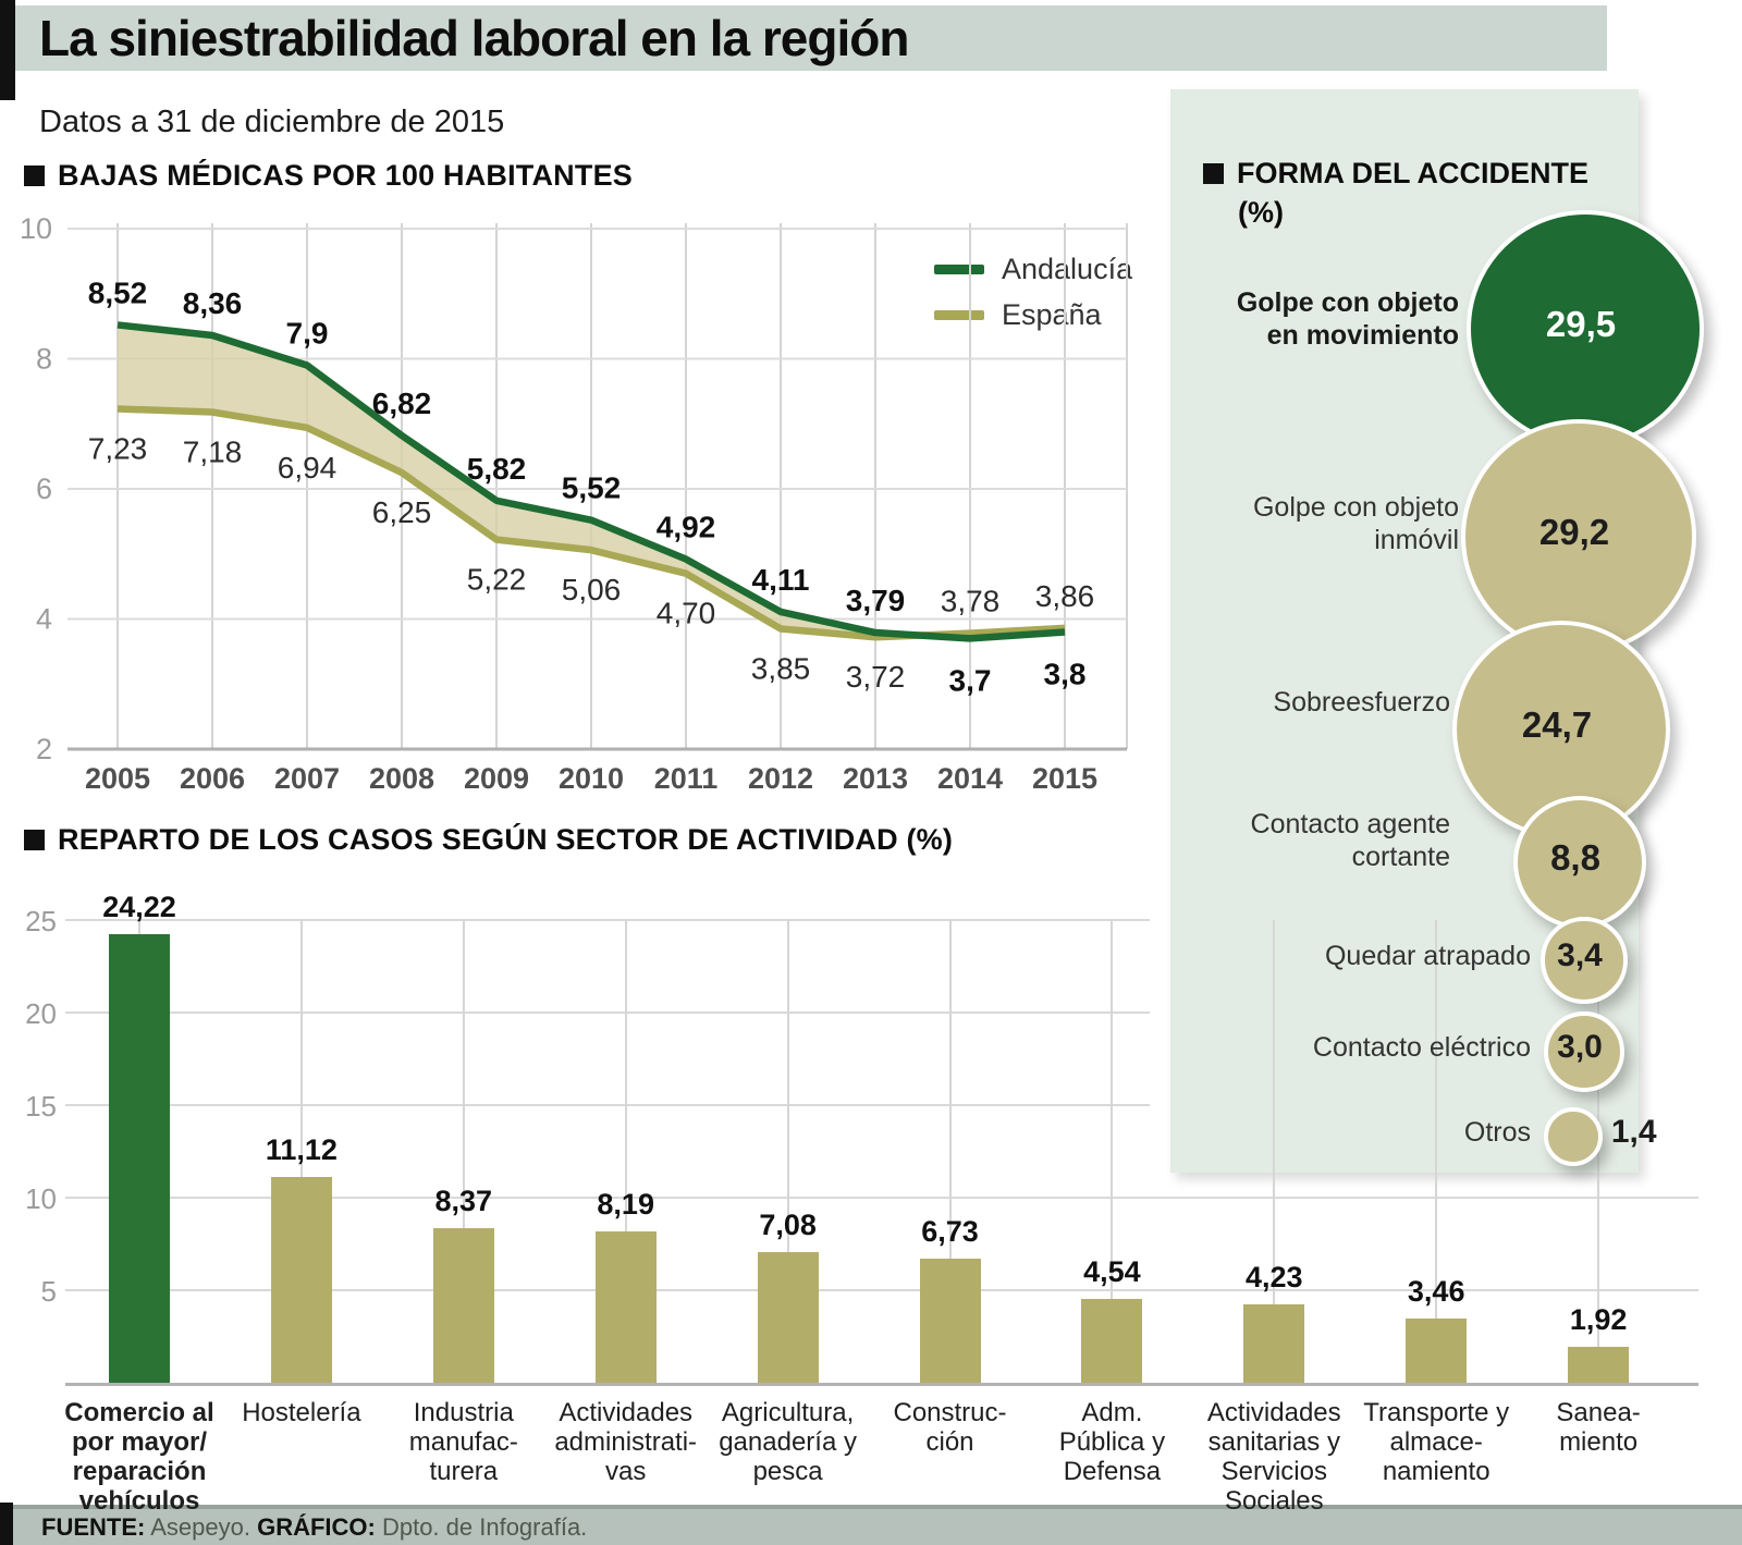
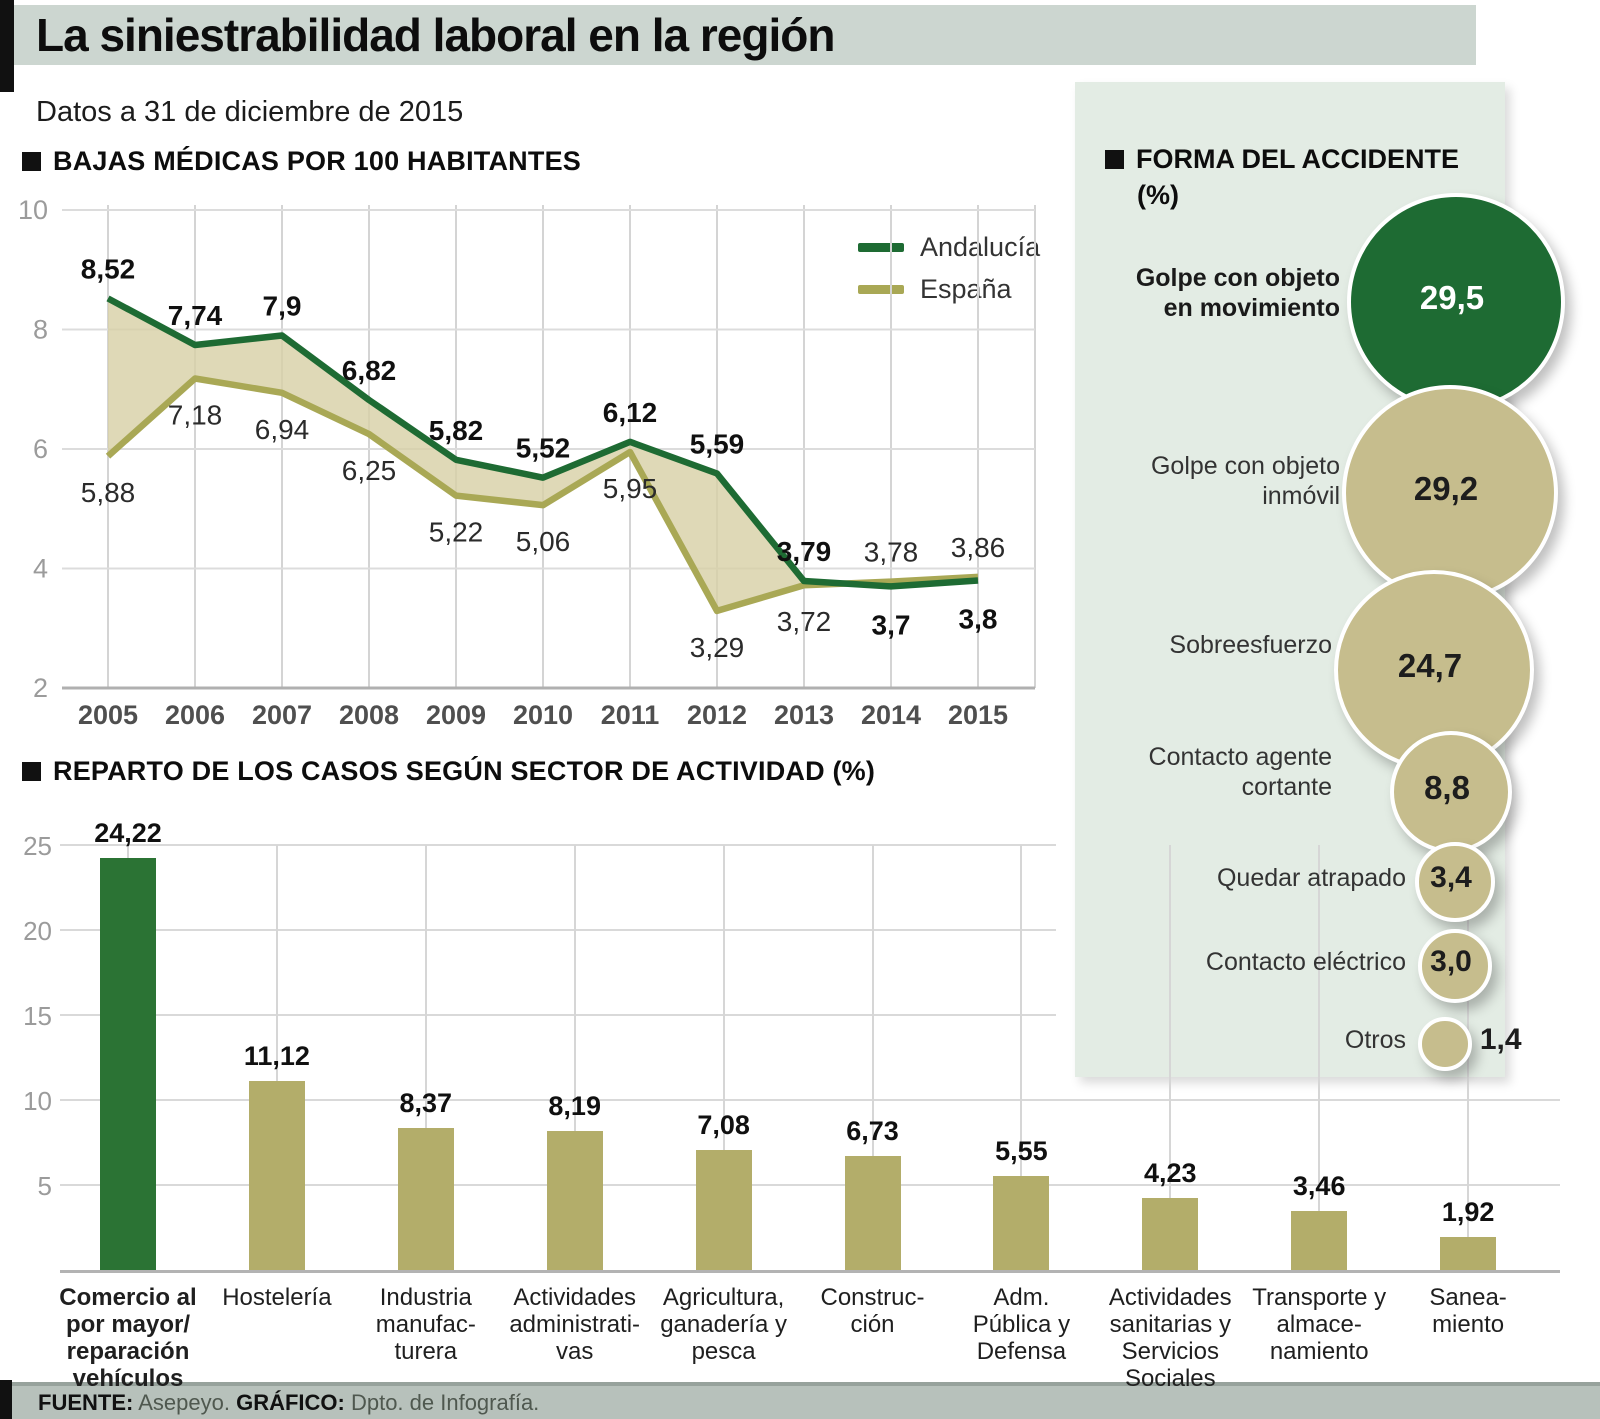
BAJAS MÉDICAS POR 100 HABITANTES/España/2005: 7,23 -> 5,88
BAJAS MÉDICAS POR 100 HABITANTES/Andalucía/2006: 8,36 -> 7,74
BAJAS MÉDICAS POR 100 HABITANTES/Andalucía/2011: 4,92 -> 6,12
BAJAS MÉDICAS POR 100 HABITANTES/España/2011: 4,70 -> 5,95
BAJAS MÉDICAS POR 100 HABITANTES/Andalucía/2012: 4,11 -> 5,59
BAJAS MÉDICAS POR 100 HABITANTES/España/2012: 3,85 -> 3,29
REPARTO DE LOS CASOS SEGÚN SECTOR DE ACTIVIDAD (%)/Adm. Pública y Defensa: 4,54 -> 5,55
